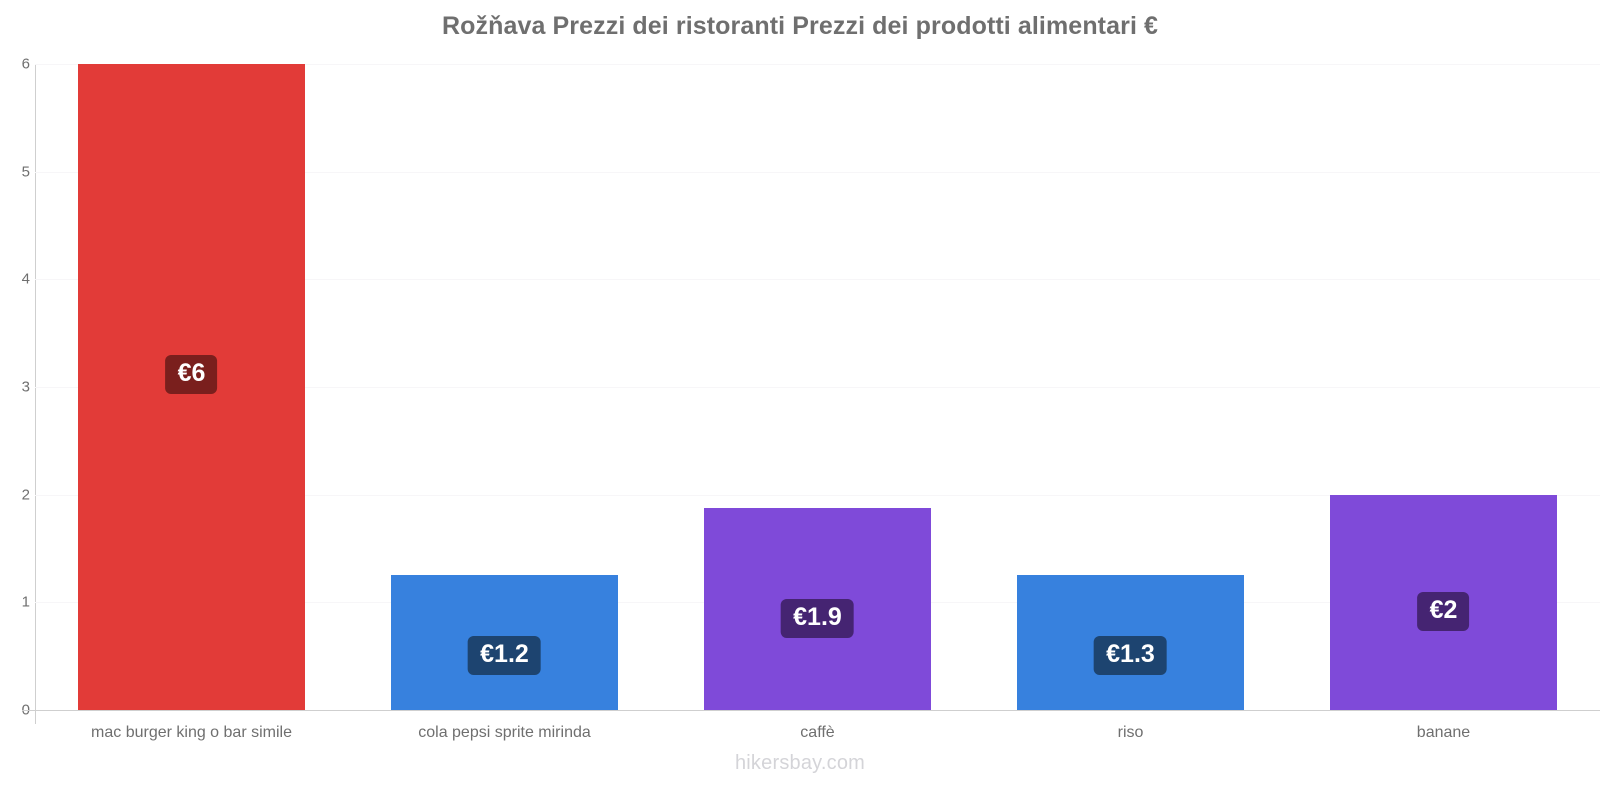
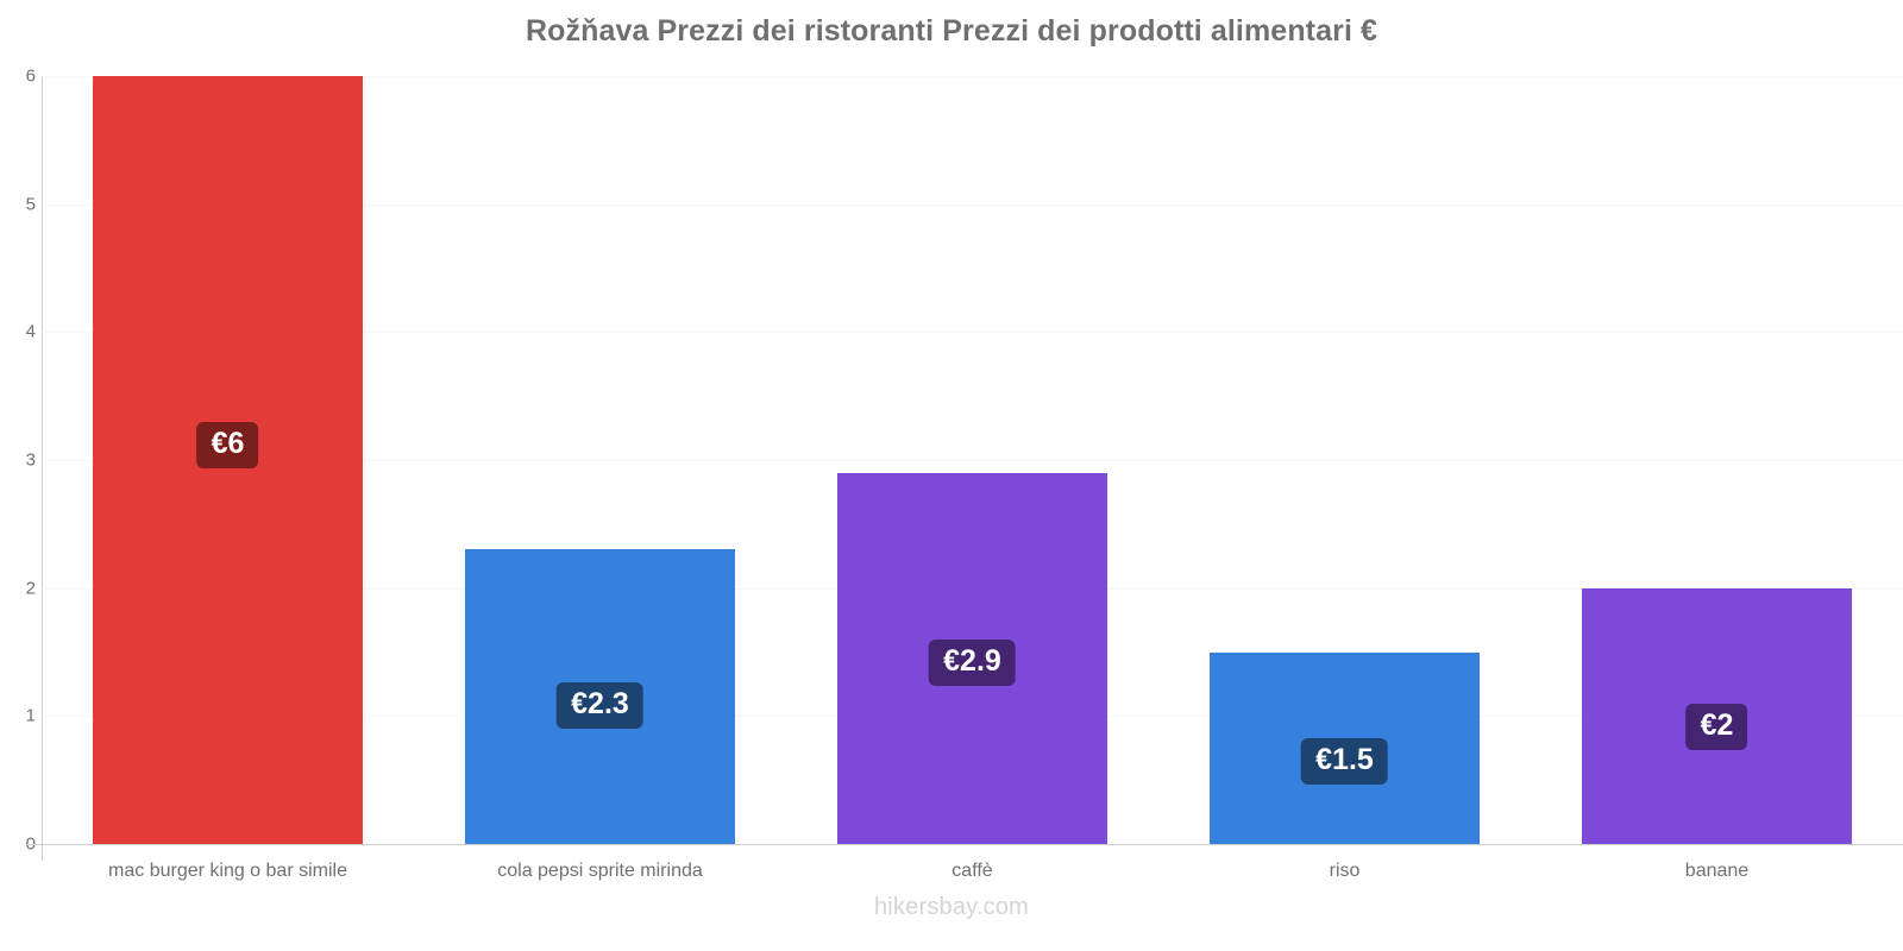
cola pepsi sprite mirinda: €1.2 -> €2.3
caffè: €1.9 -> €2.9
riso: €1.3 -> €1.5
